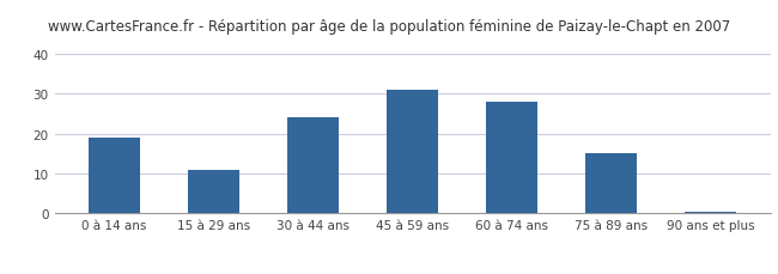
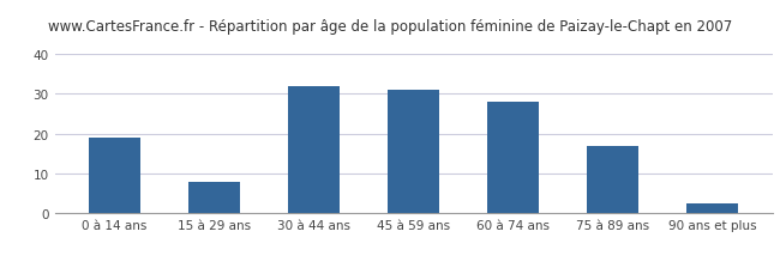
15 à 29 ans: 11.0 -> 8.0
30 à 44 ans: 24.0 -> 32.0
75 à 89 ans: 15.0 -> 17.0
90 ans et plus: 0.5 -> 2.5
